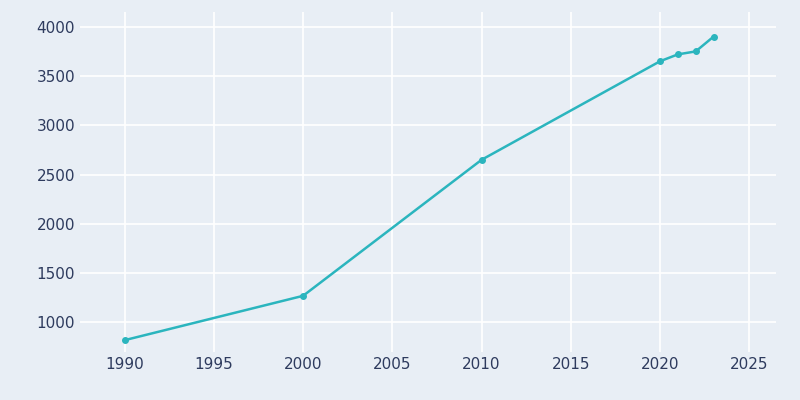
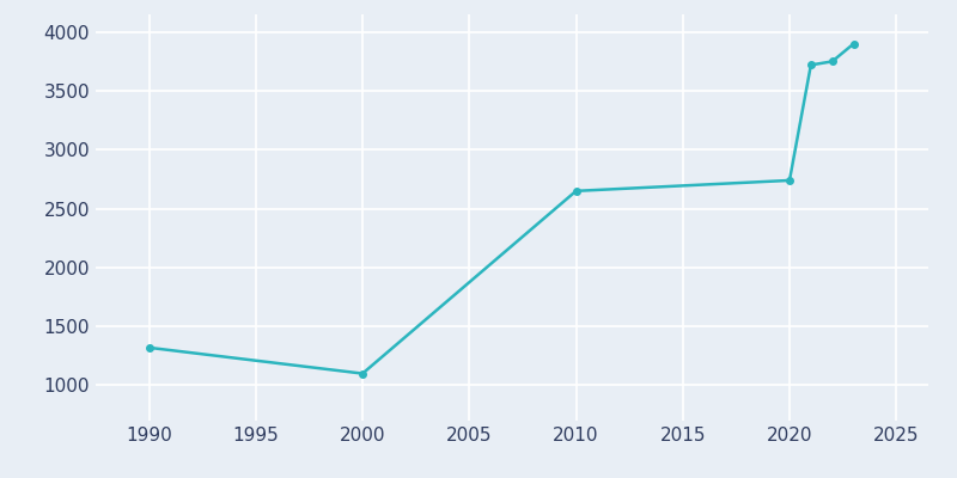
1990: 820 -> 1320
2000: 1270 -> 1100
2020: 3650 -> 2740
